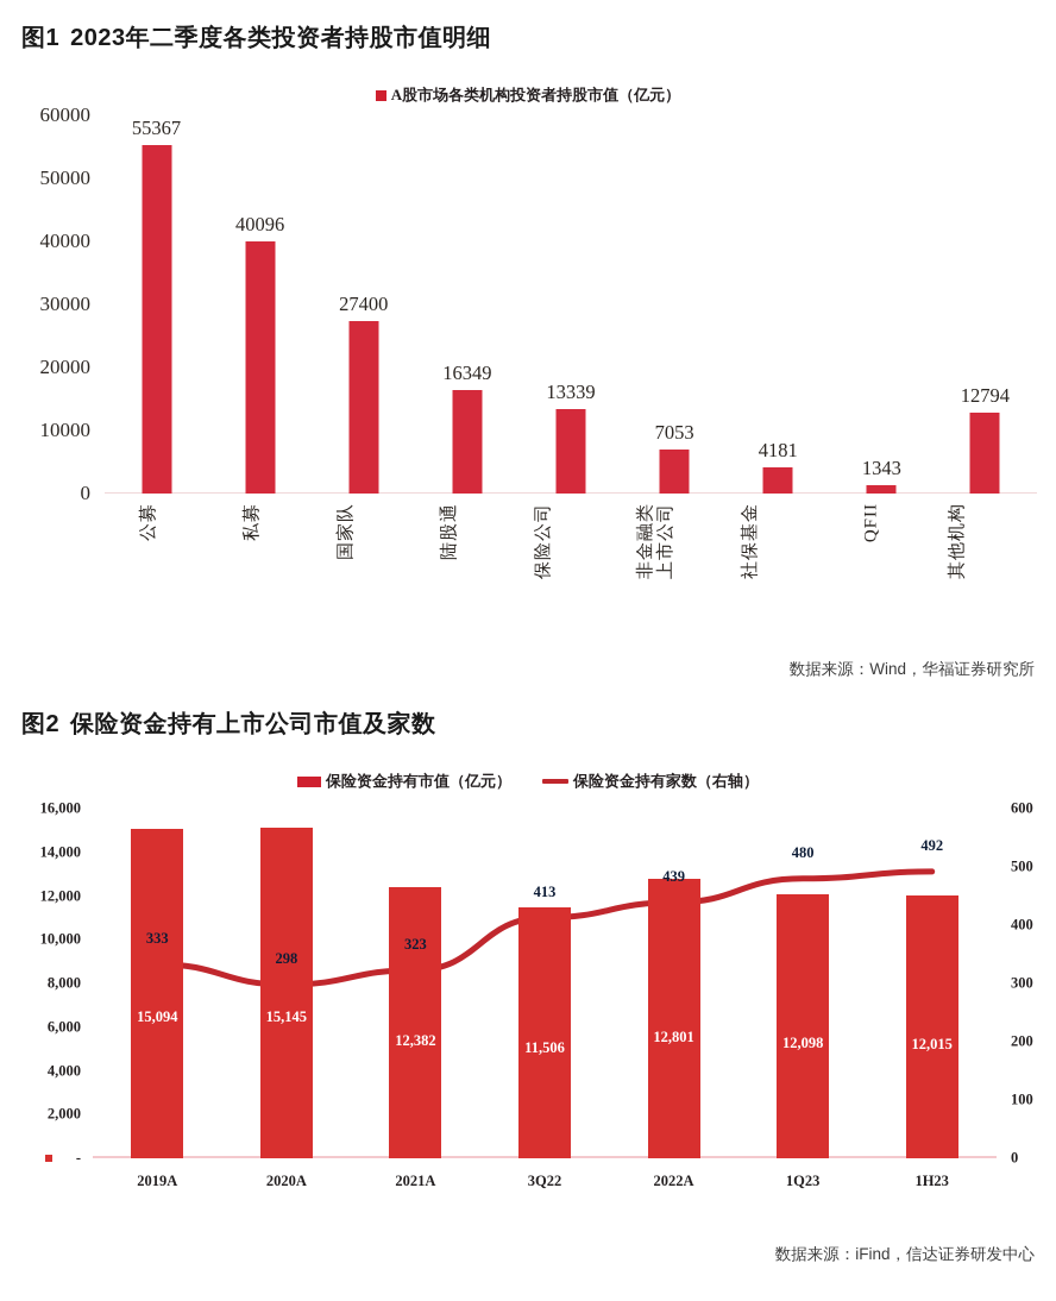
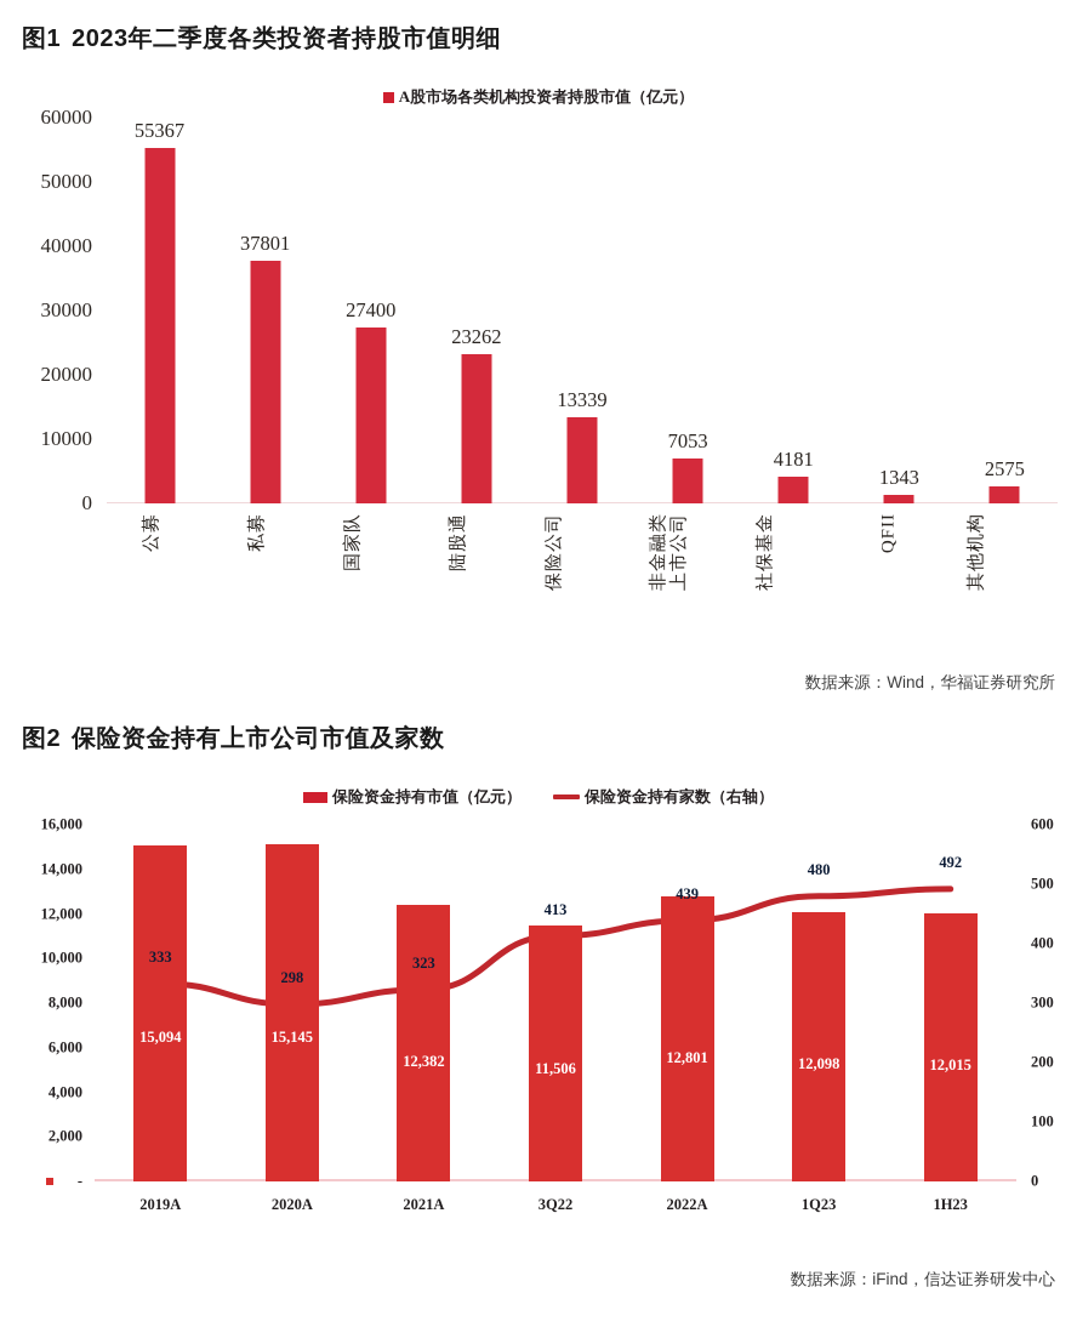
2023年二季度各类投资者持股市值明细/私募: 40096 -> 37801
2023年二季度各类投资者持股市值明细/陆股通: 16349 -> 23262
2023年二季度各类投资者持股市值明细/其他机构: 12794 -> 2575
